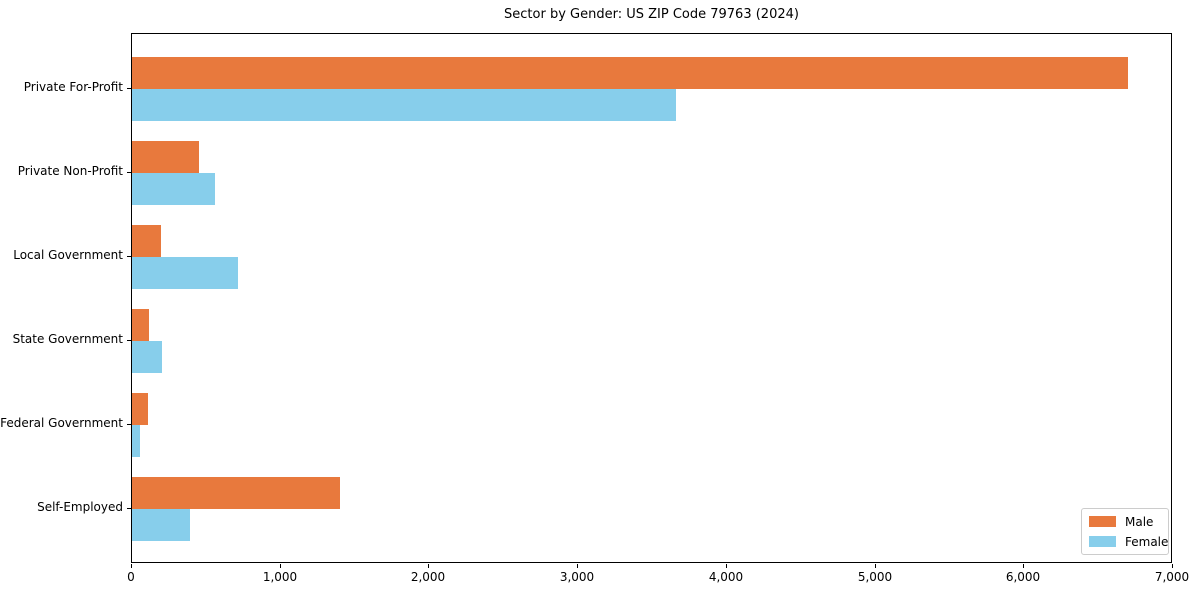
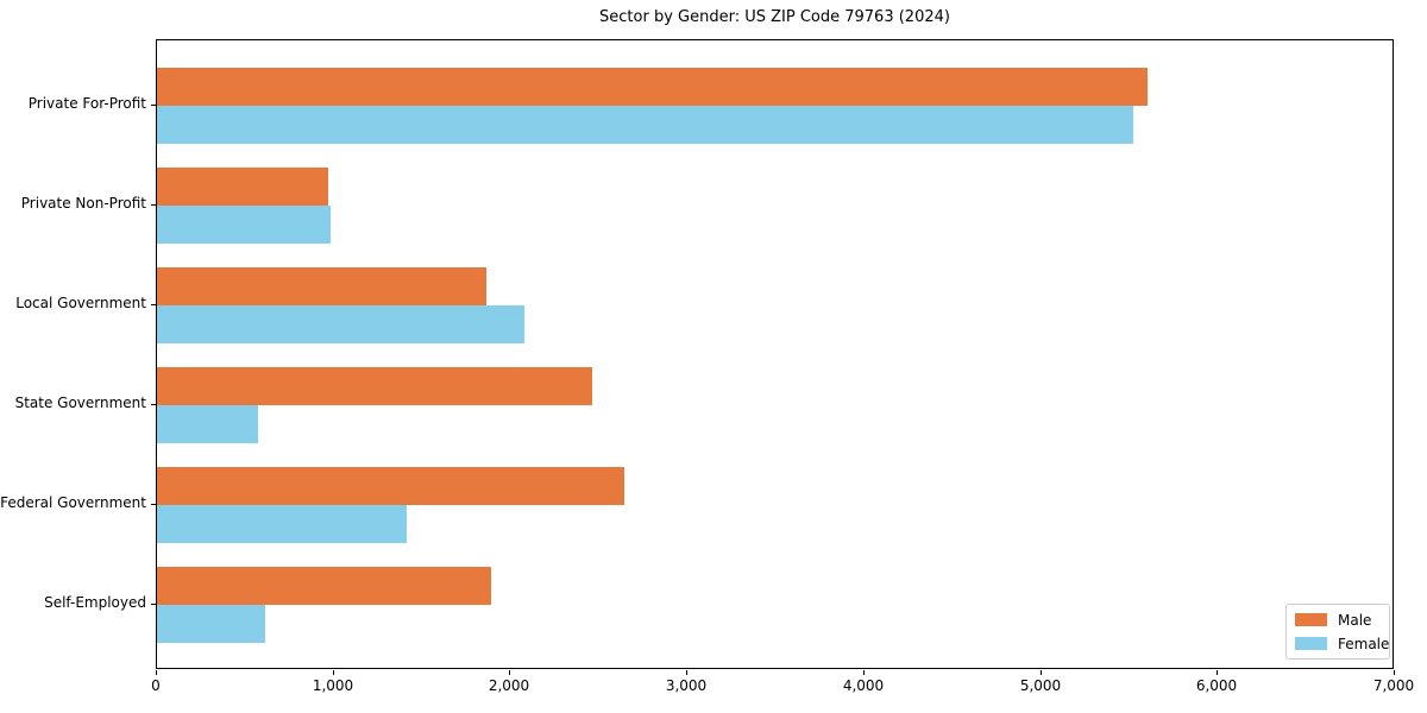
Male/Private For-Profit: 6700 -> 5600
Female/Private For-Profit: 3660 -> 5520
Male/Private Non-Profit: 450 -> 970
Female/Private Non-Profit: 560 -> 980
Male/Local Government: 200 -> 1860
Female/Local Government: 720 -> 2080
Male/State Government: 120 -> 2460
Female/State Government: 200 -> 570
Male/Federal Government: 110 -> 2640
Female/Federal Government: 60 -> 1410
Male/Self-Employed: 1400 -> 1890
Female/Self-Employed: 390 -> 610
